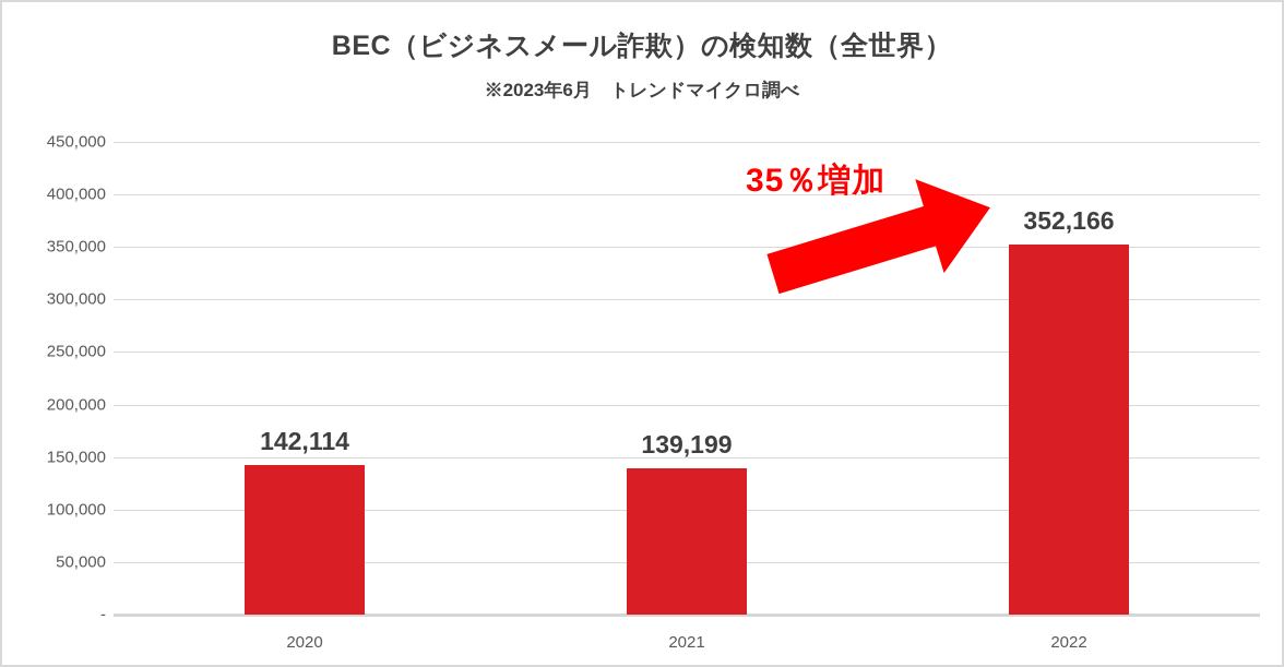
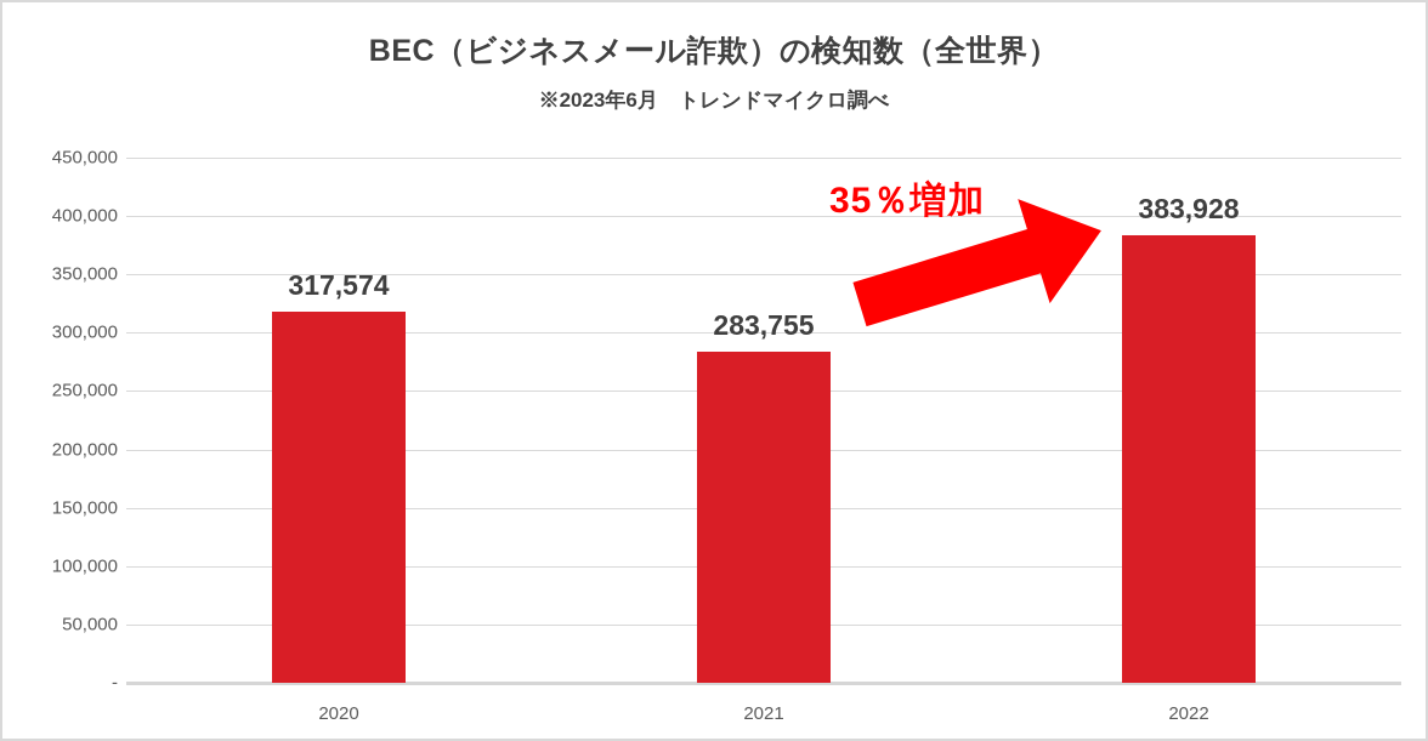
2020: 142,114 -> 317,574
2021: 139,199 -> 283,755
2022: 352,166 -> 383,928
